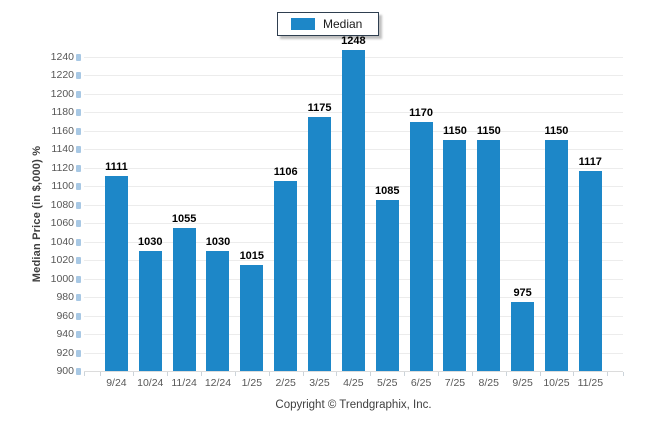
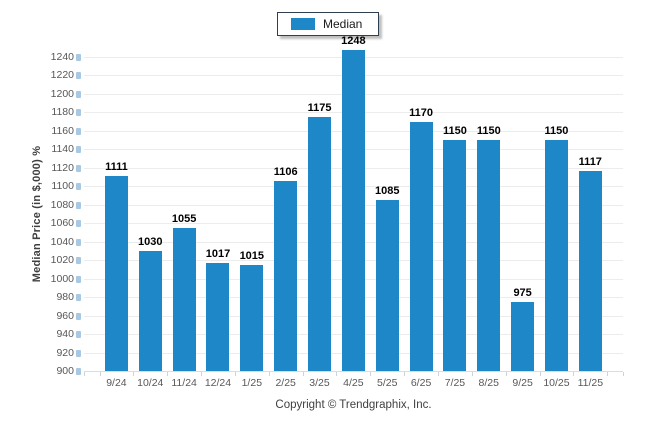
12/24: 1030 -> 1017
